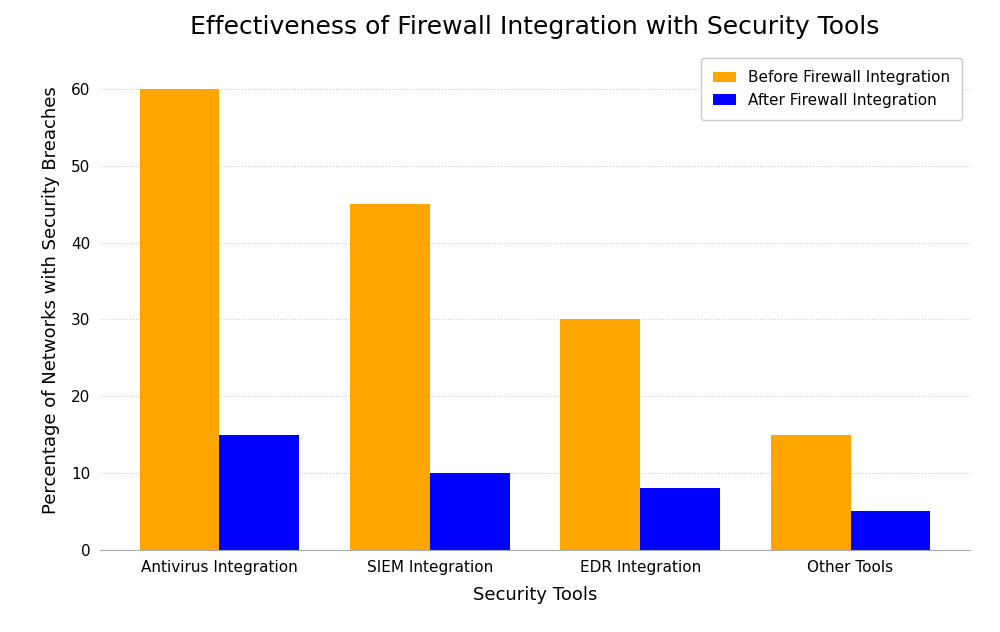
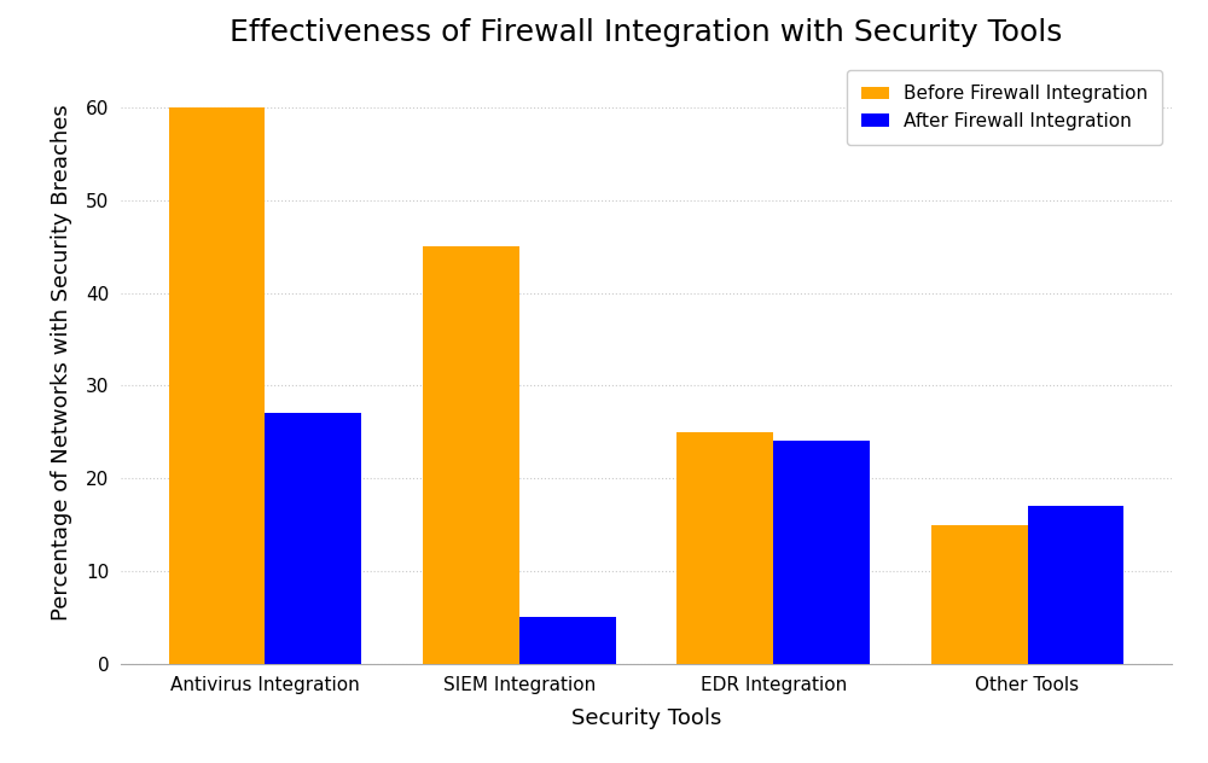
After Firewall Integration/Antivirus Integration: 15 -> 27
After Firewall Integration/SIEM Integration: 10 -> 5
Before Firewall Integration/EDR Integration: 30 -> 25
After Firewall Integration/EDR Integration: 8 -> 24
After Firewall Integration/Other Tools: 5 -> 17
